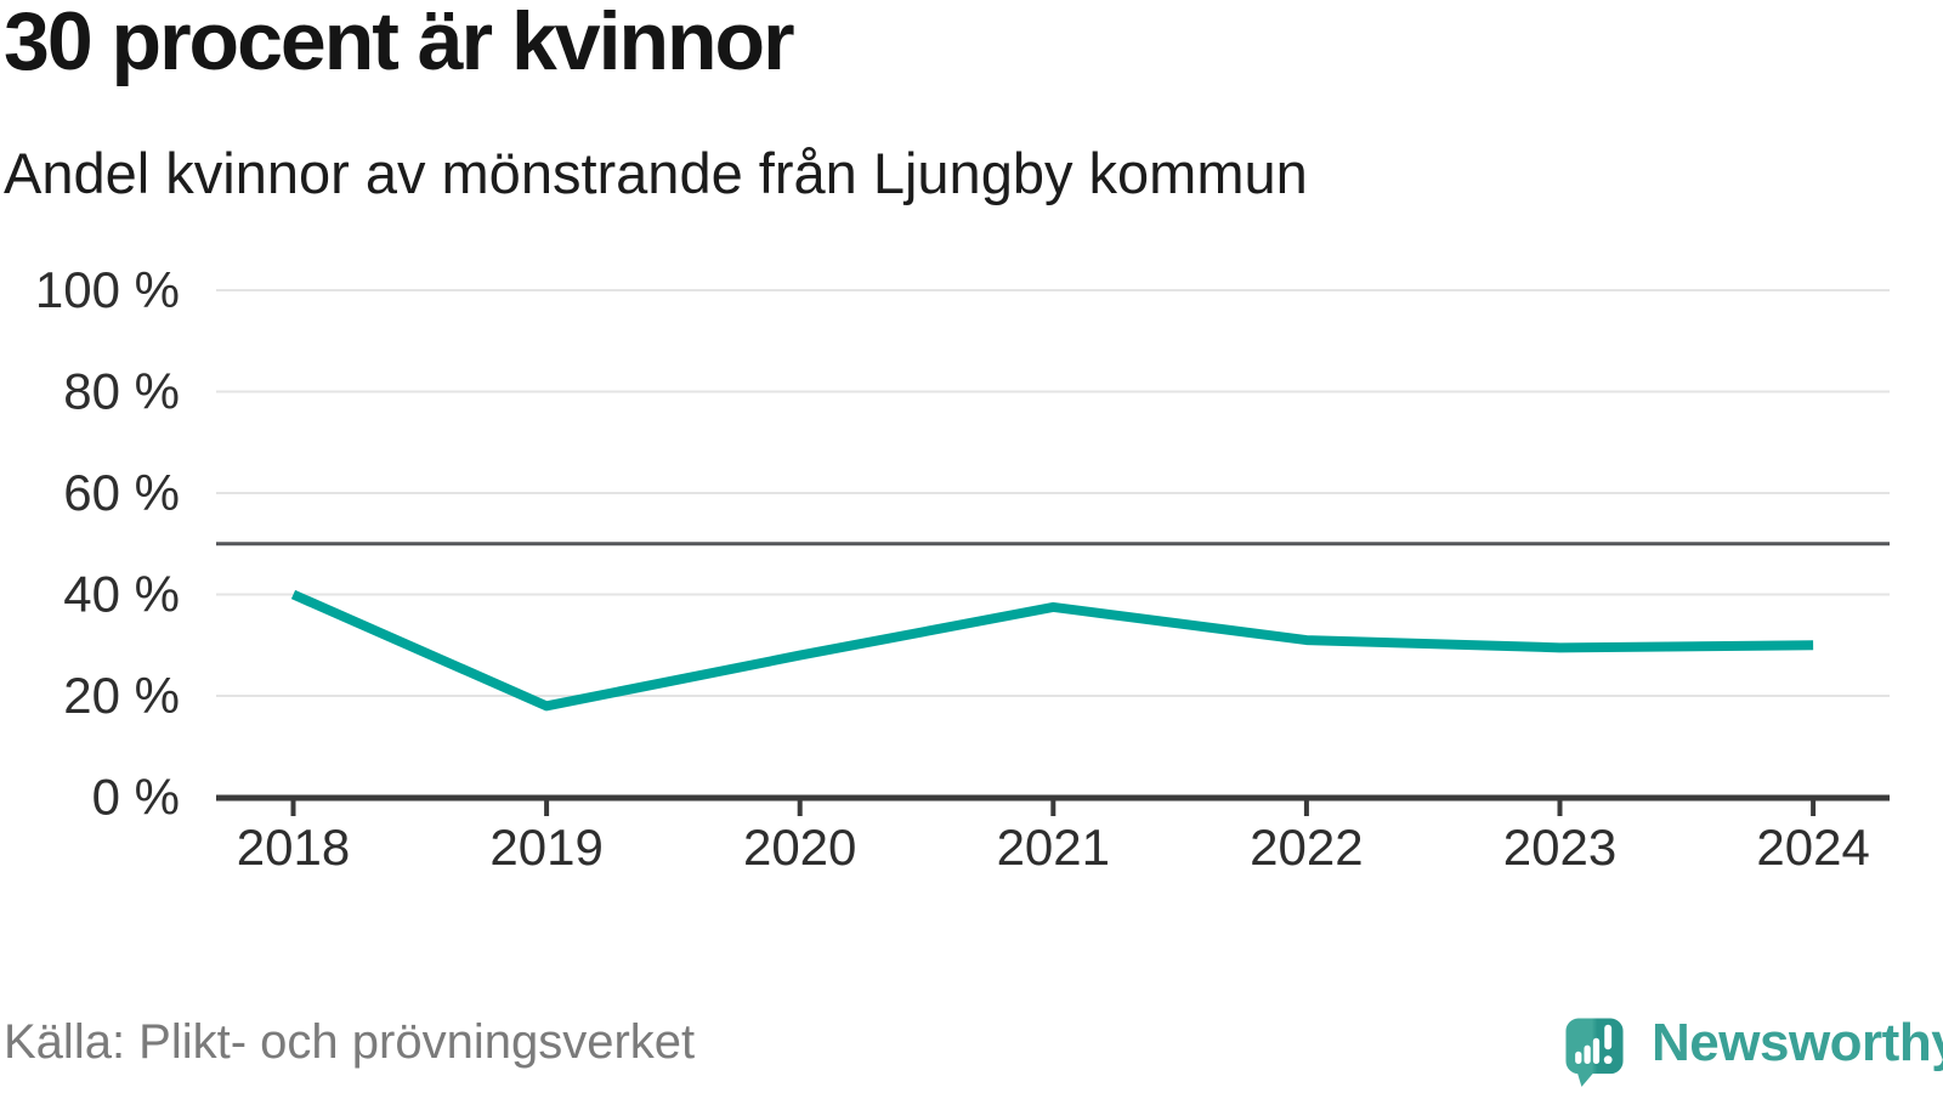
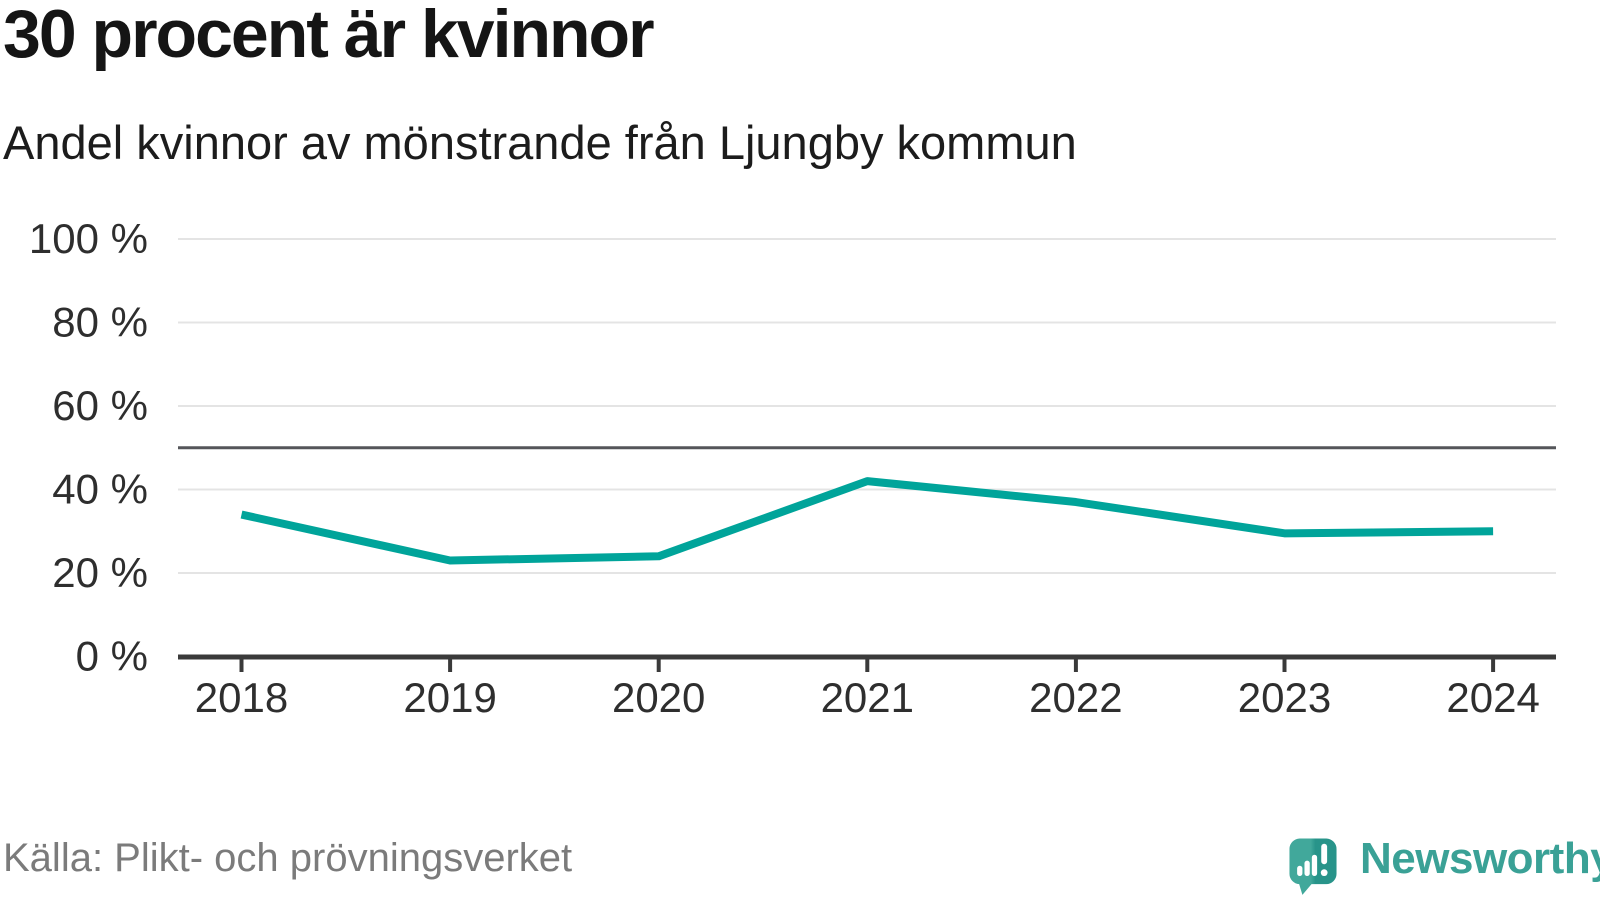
2018: 40% -> 34%
2019: 18% -> 23%
2020: 28% -> 24%
2021: 38% -> 42%
2022: 31% -> 37%
